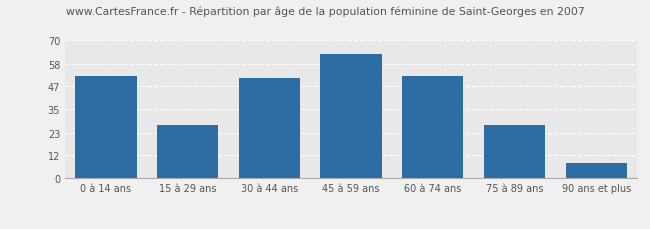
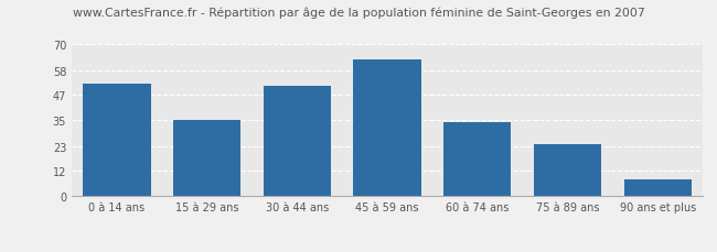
15 à 29 ans: 27 -> 35
60 à 74 ans: 52 -> 34
75 à 89 ans: 27 -> 24
